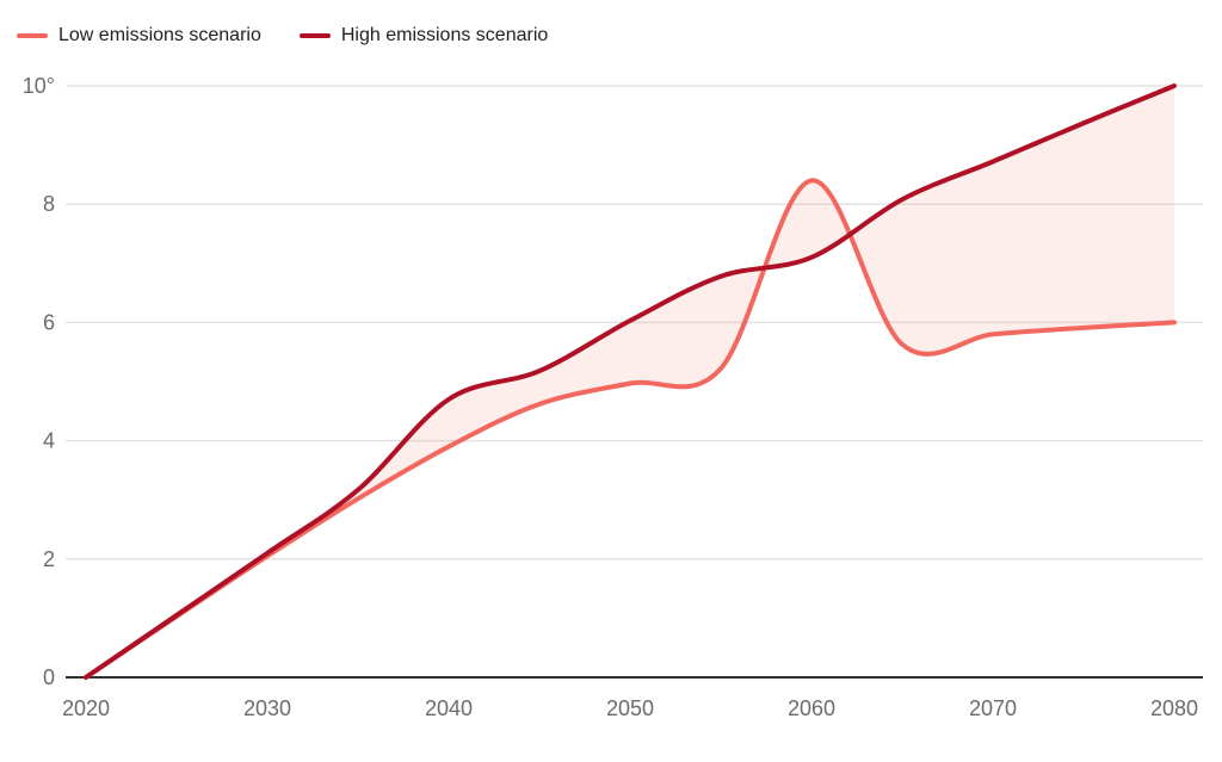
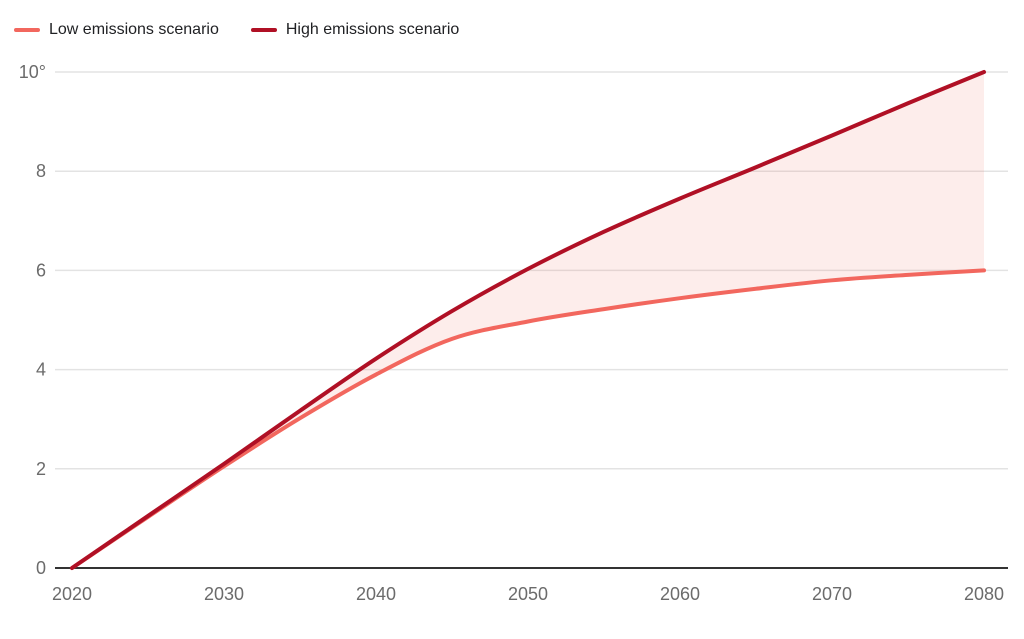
High emissions scenario/2040: 4.7 -> 4.2
Low emissions scenario/2060: 8.4 -> 5.4
High emissions scenario/2060: 7.1 -> 7.5
